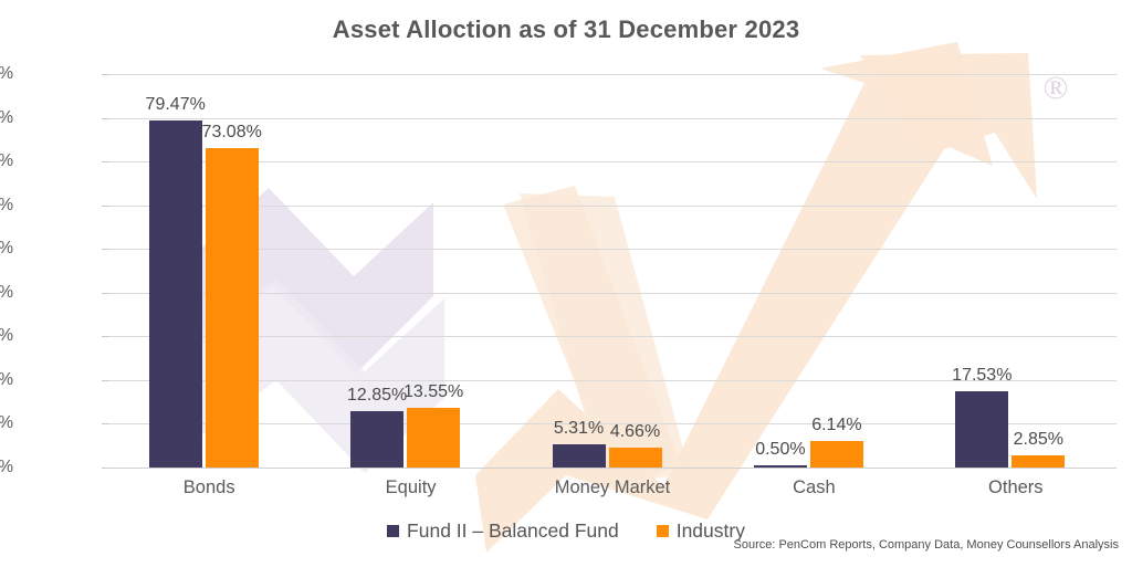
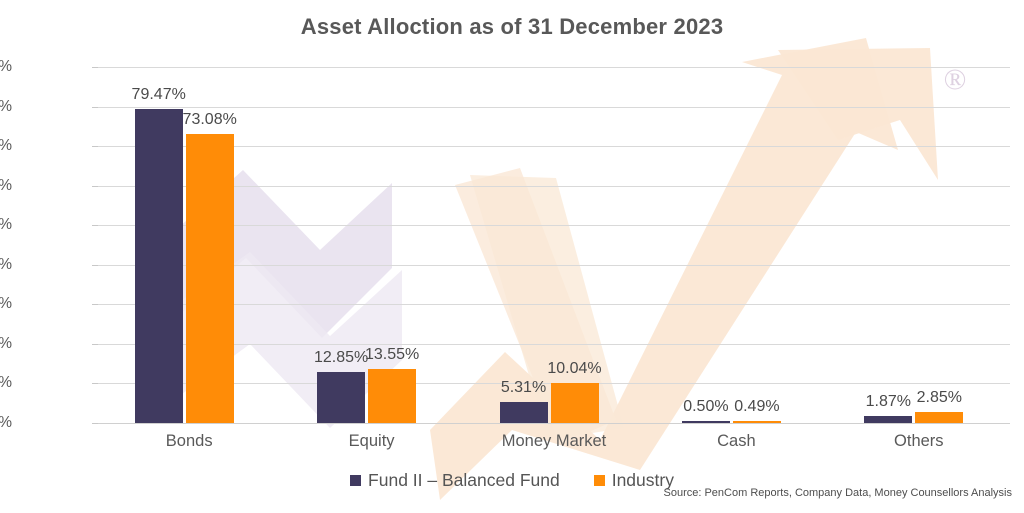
Industry/Money Market: 4.66% -> 10.04%
Industry/Cash: 6.14% -> 0.49%
Fund II – Balanced Fund/Others: 17.53% -> 1.87%
